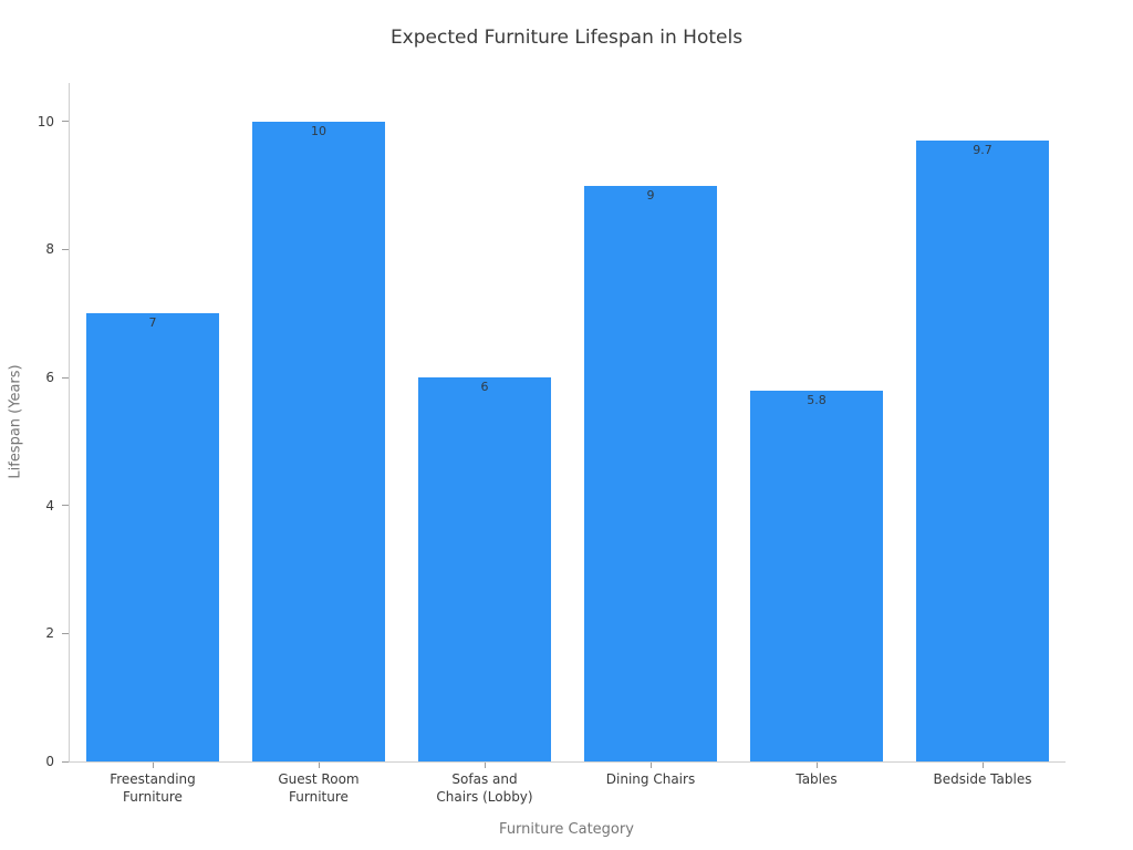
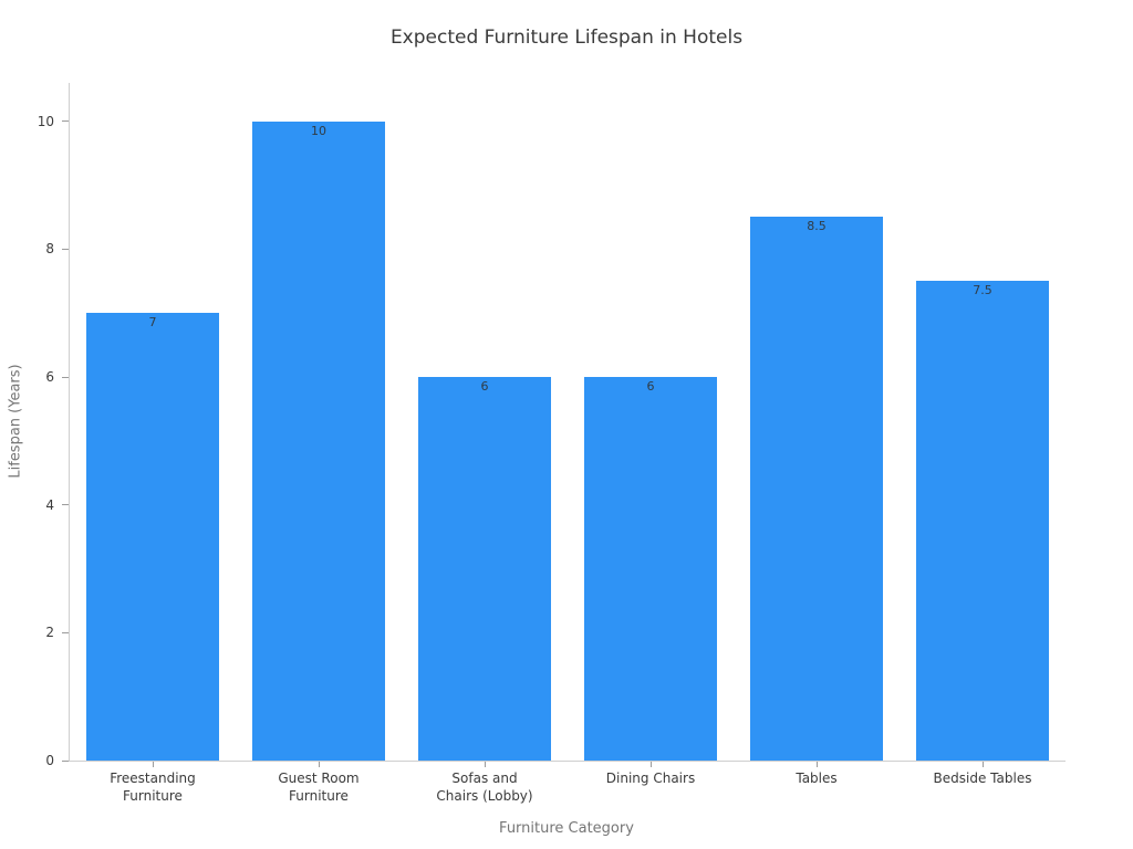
Dining Chairs: 9 -> 6
Tables: 5.8 -> 8.5
Bedside Tables: 9.7 -> 7.5
